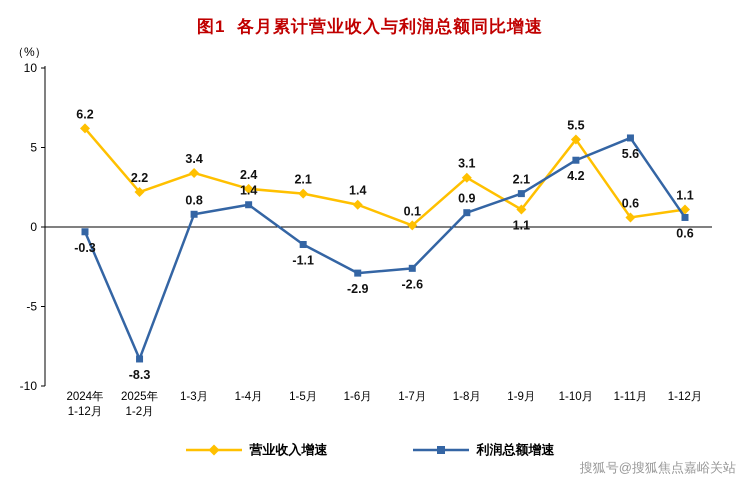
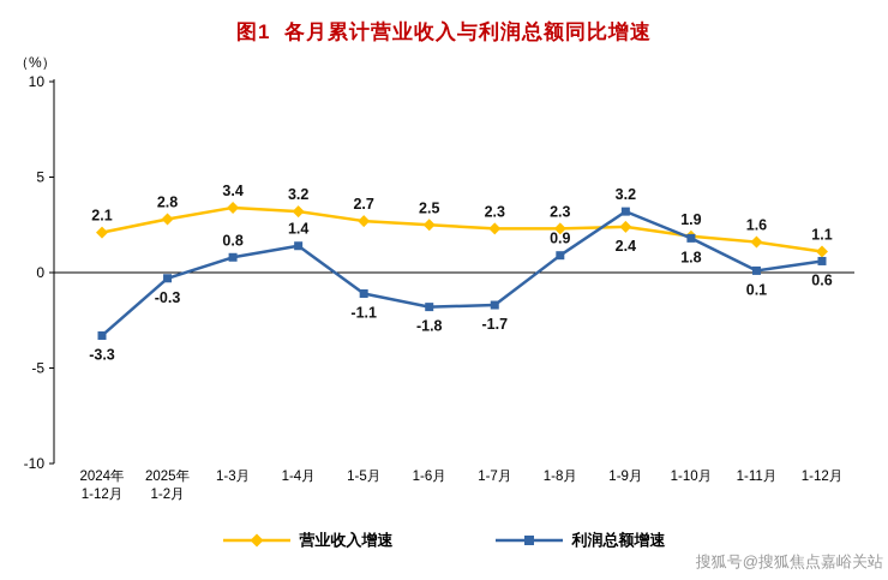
营业收入增速/2024年 1-12月: 6.2 -> 2.1
利润总额增速/2024年 1-12月: -0.3 -> -3.3
营业收入增速/2025年 1-2月: 2.2 -> 2.8
利润总额增速/2025年 1-2月: -8.3 -> -0.3
营业收入增速/1-4月: 2.4 -> 3.2
营业收入增速/1-5月: 2.1 -> 2.7
营业收入增速/1-6月: 1.4 -> 2.5
利润总额增速/1-6月: -2.9 -> -1.8
营业收入增速/1-7月: 0.1 -> 2.3
利润总额增速/1-7月: -2.6 -> -1.7
营业收入增速/1-8月: 3.1 -> 2.3
营业收入增速/1-9月: 1.1 -> 2.4
利润总额增速/1-9月: 2.1 -> 3.2
营业收入增速/1-10月: 5.5 -> 1.9
利润总额增速/1-10月: 4.2 -> 1.8
营业收入增速/1-11月: 0.6 -> 1.6
利润总额增速/1-11月: 5.6 -> 0.1
